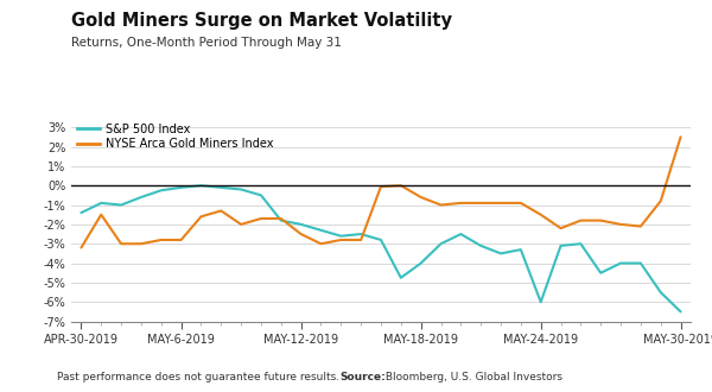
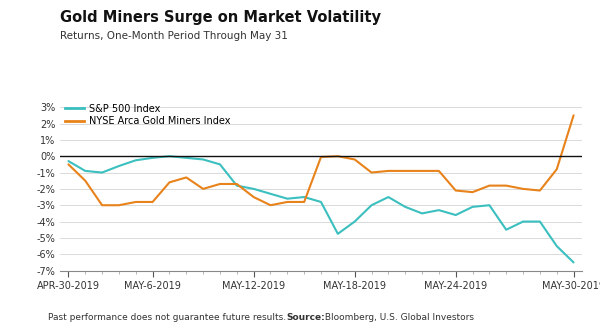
S&P 500 Index/APR-30-2019: -1.4% -> -0.3%
NYSE Arca Gold Miners Index/APR-30-2019: -3.2% -> -0.5%
NYSE Arca Gold Miners Index/MAY-18-2019: -0.6% -> -0.2%
S&P 500 Index/MAY-24-2019: -6.0% -> -3.6%
NYSE Arca Gold Miners Index/MAY-24-2019: -1.5% -> -2.1%
